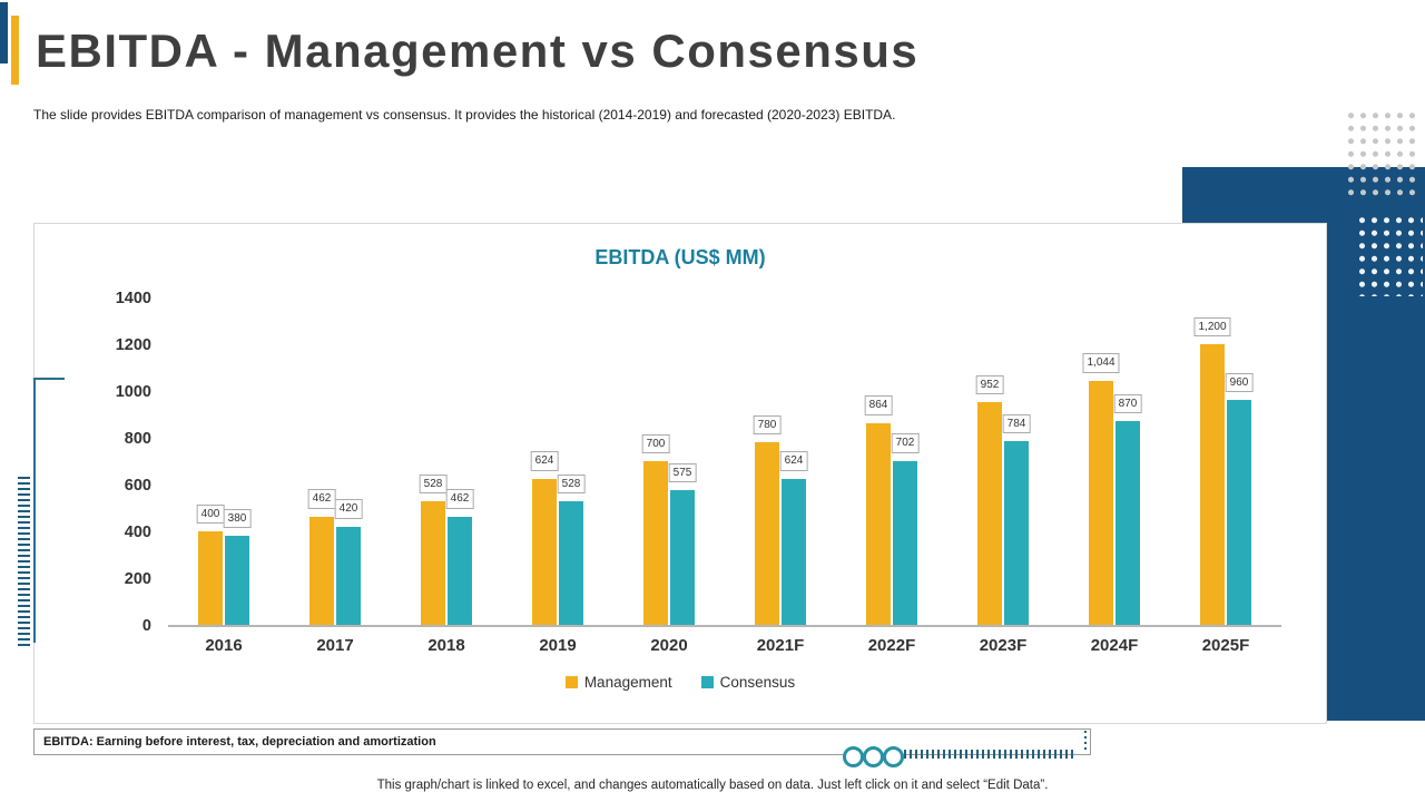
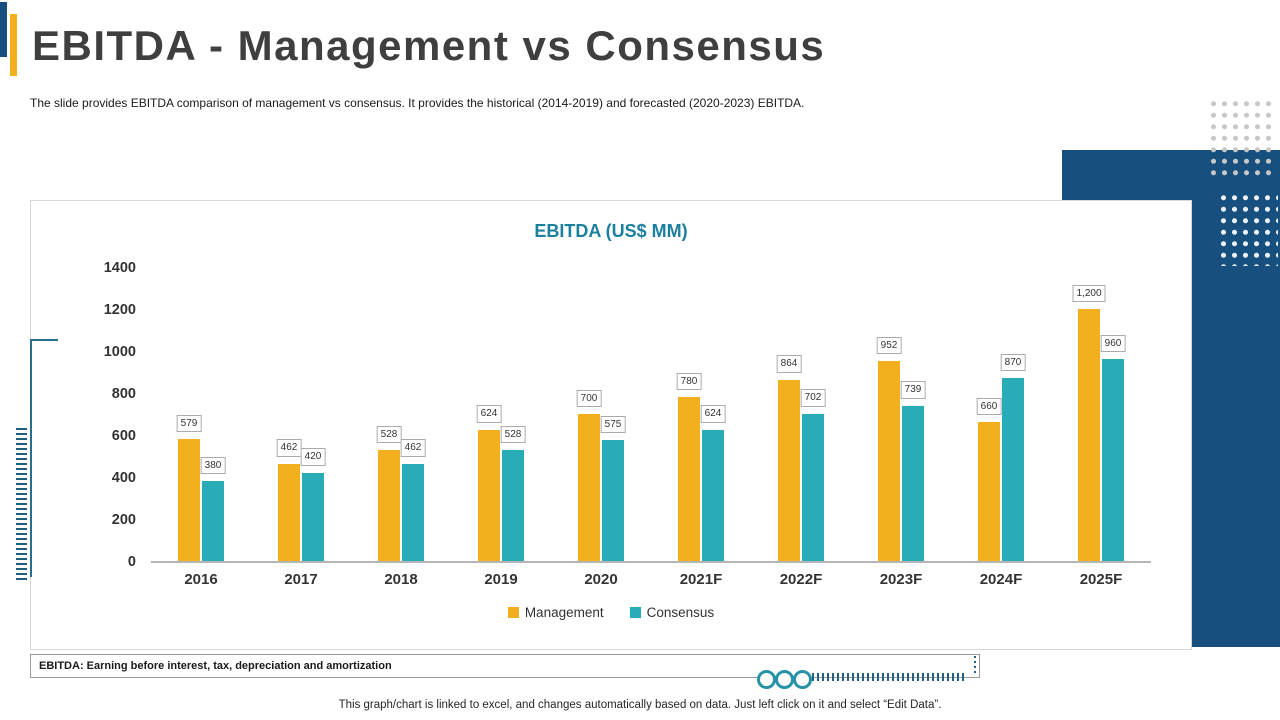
Management/2016: 400 -> 579
Consensus/2023F: 784 -> 739
Management/2024F: 1,044 -> 660
